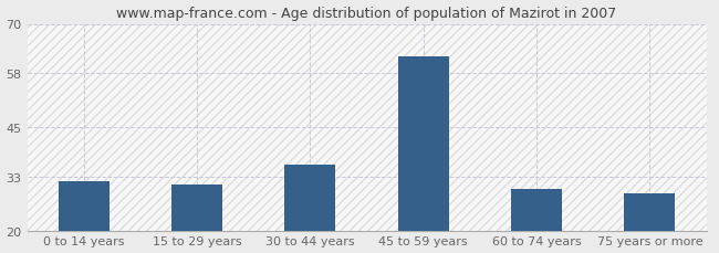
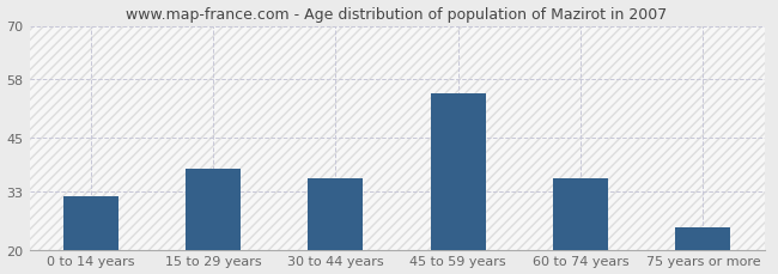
15 to 29 years: 31 -> 38
45 to 59 years: 62 -> 55
60 to 74 years: 30 -> 36
75 years or more: 29 -> 25
